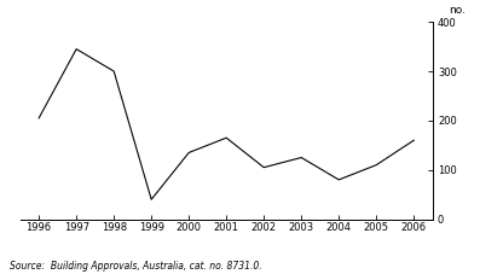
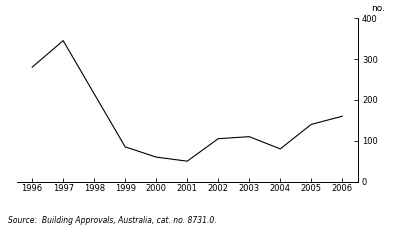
1996: 205 -> 280
1998: 300 -> 215
1999: 40 -> 85
2000: 135 -> 60
2001: 165 -> 50
2003: 125 -> 110
2005: 110 -> 140
